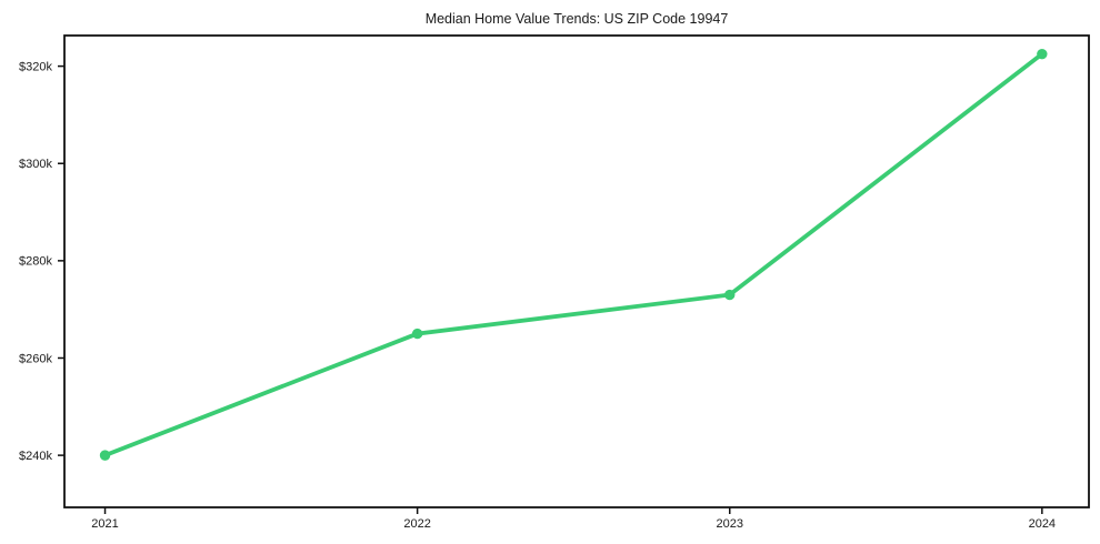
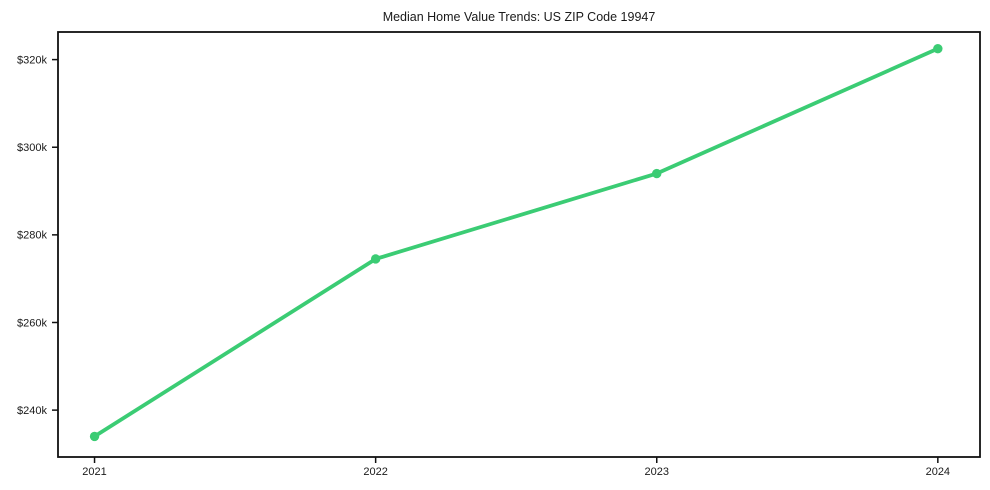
2021: $240k -> $234k
2022: $265k -> $274k
2023: $273k -> $294k
